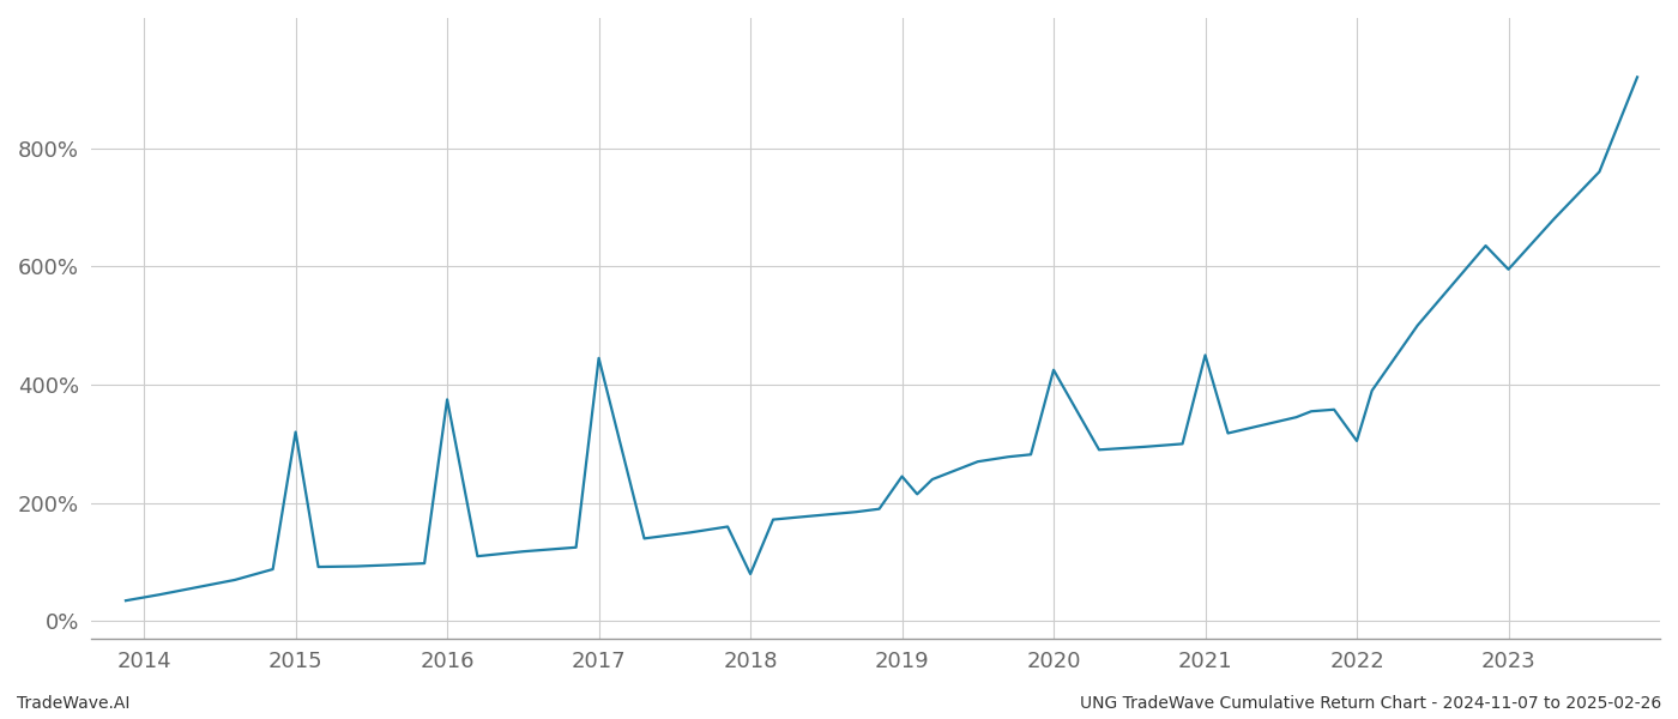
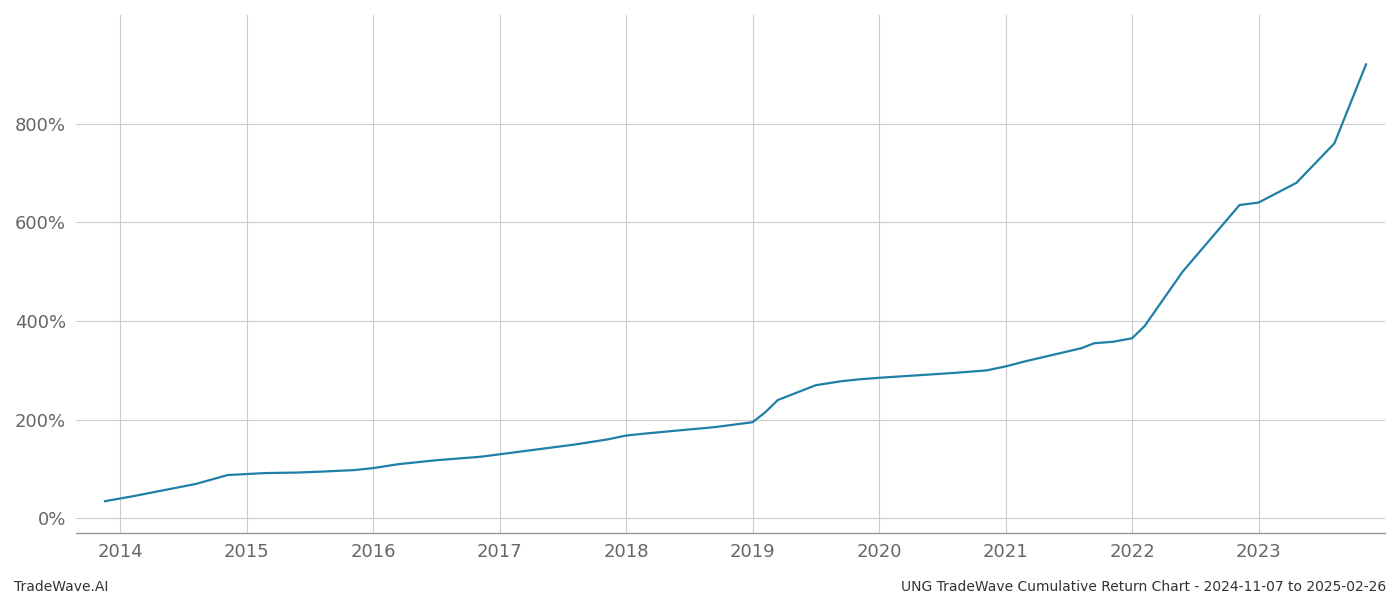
2015: 320% -> 90%
2016: 375% -> 102%
2017: 445% -> 130%
2018: 80% -> 168%
2019: 245% -> 195%
2020: 425% -> 285%
2021: 450% -> 308%
2022: 305% -> 365%
2023: 595% -> 640%
